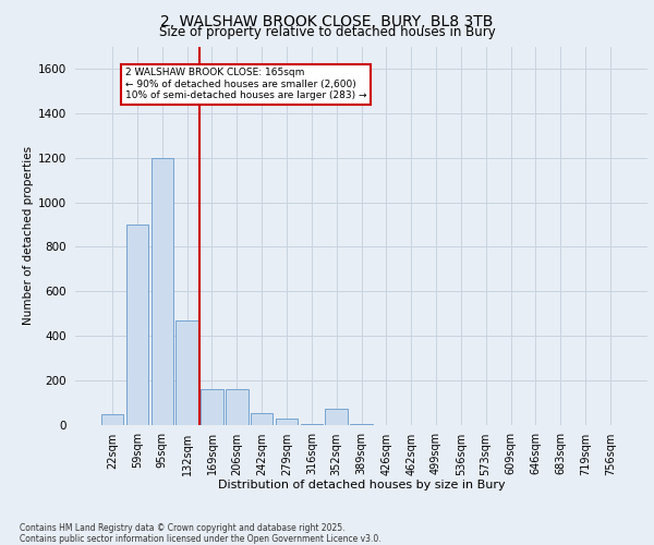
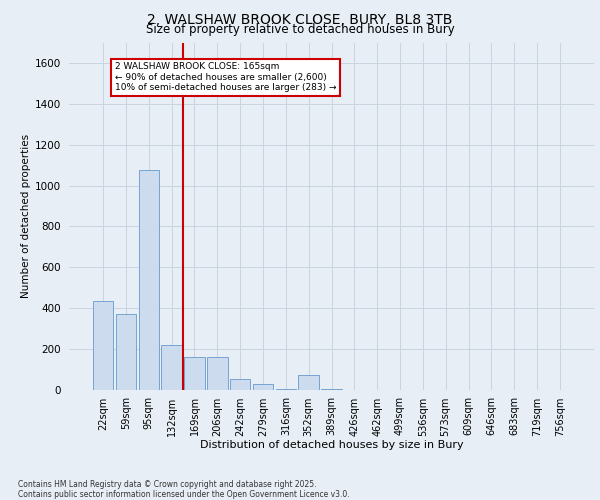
22sqm: 50 -> 435
59sqm: 900 -> 370
95sqm: 1200 -> 1075
132sqm: 470 -> 220
